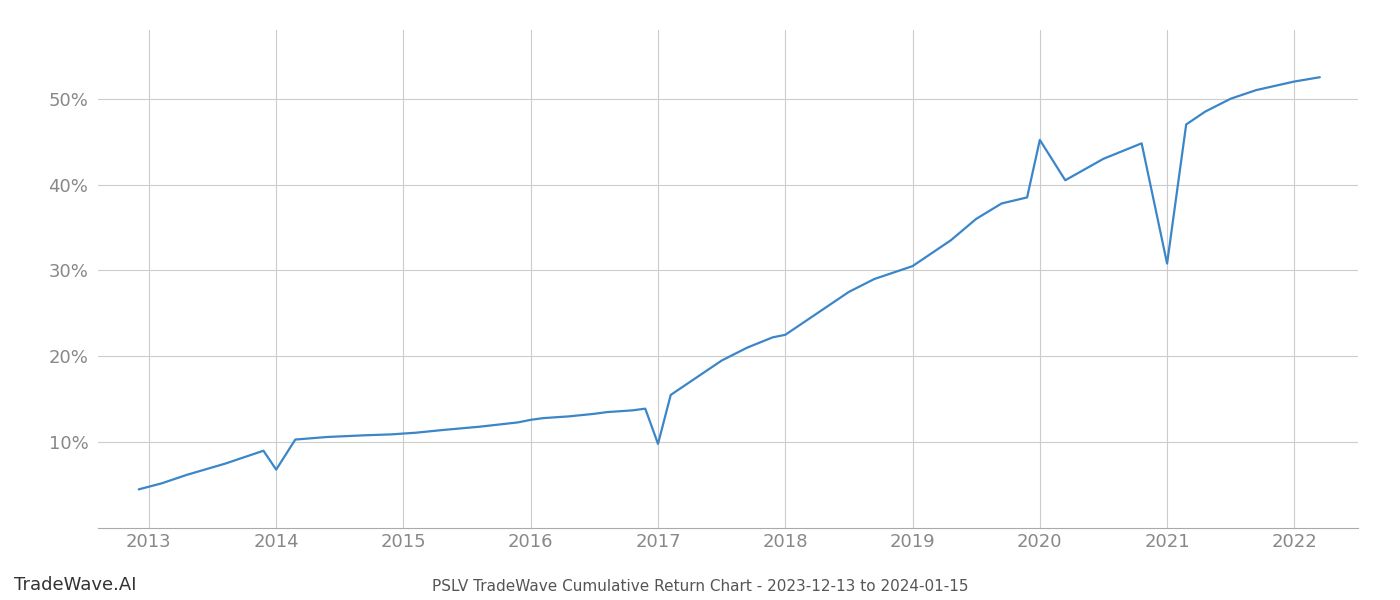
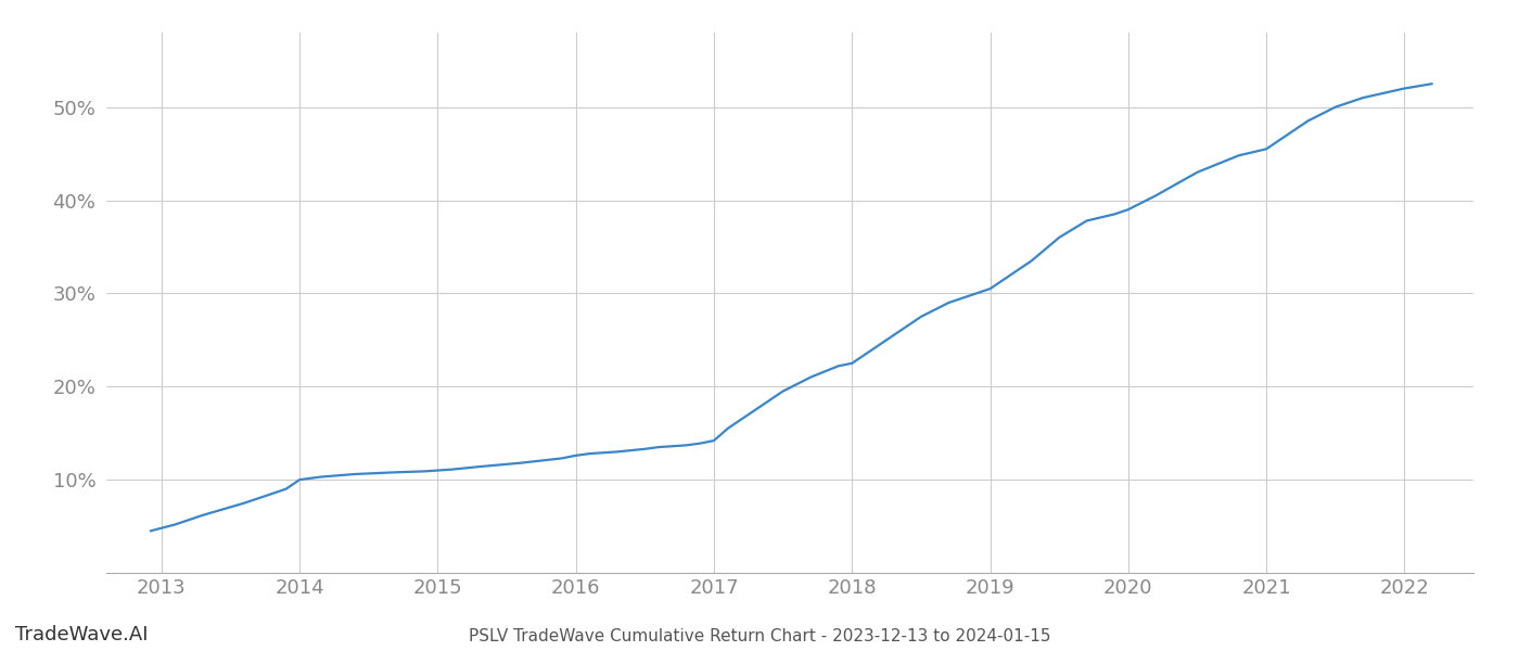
2014: 6.8% -> 10.0%
2017: 9.8% -> 14.2%
2020: 45.2% -> 39.0%
2021: 30.8% -> 45.5%
